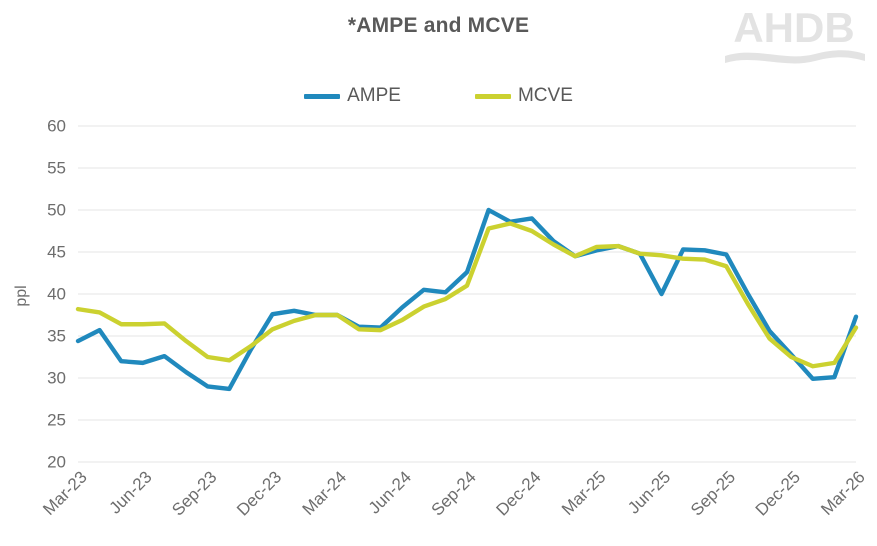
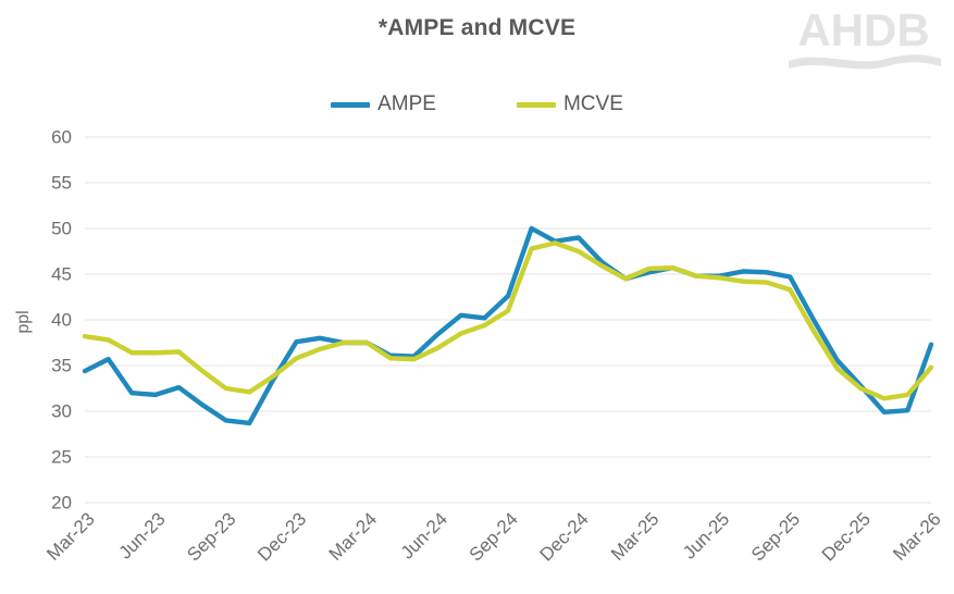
AMPE/Jun-25: 40 -> 45
MCVE/Mar-26: 36 -> 35
